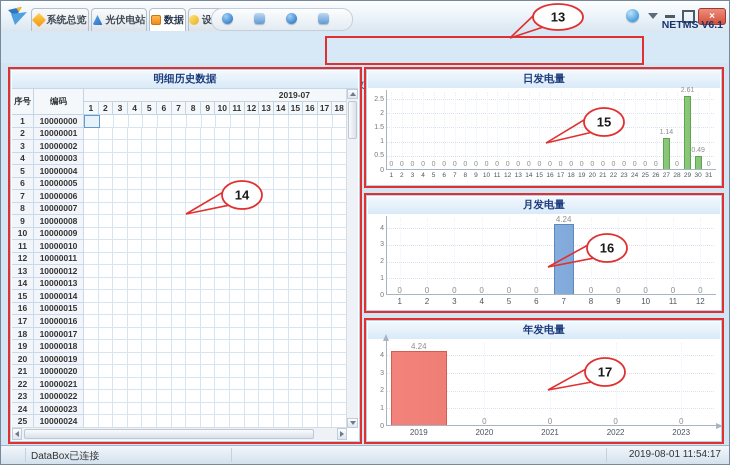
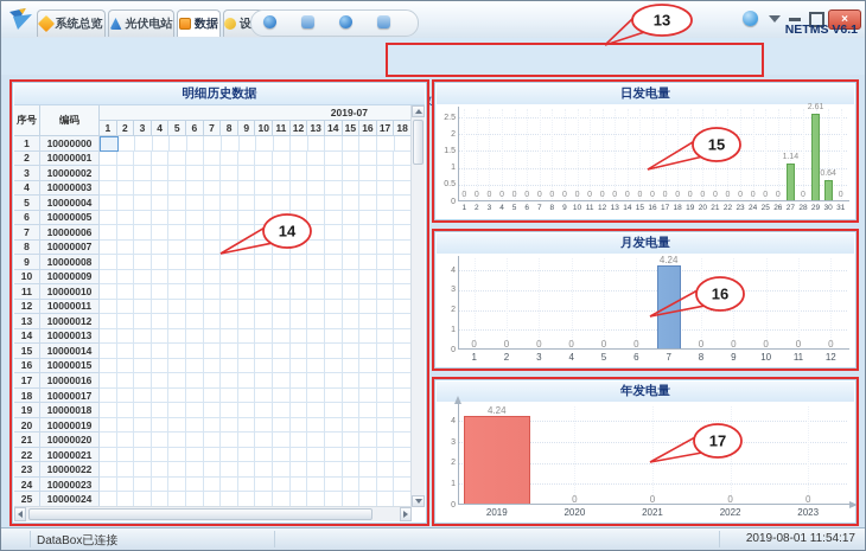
日发电量/30: 0.49 -> 0.64
